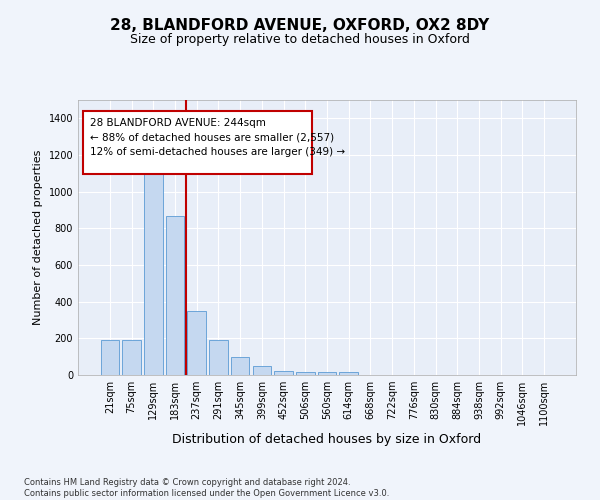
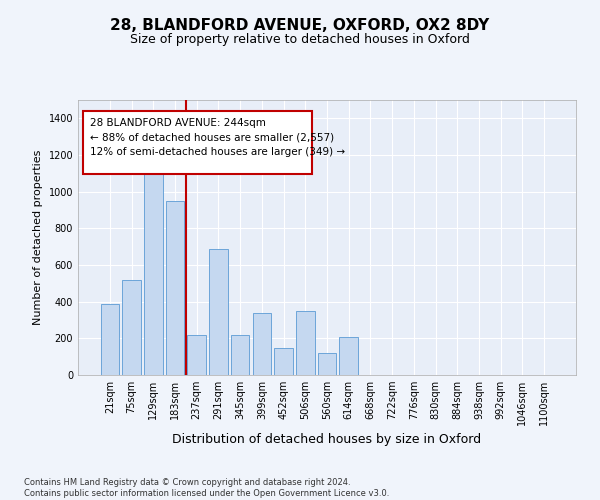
21sqm: 190 -> 390
75sqm: 190 -> 520
183sqm: 870 -> 950
237sqm: 350 -> 220
291sqm: 190 -> 690
345sqm: 100 -> 220
399sqm: 50 -> 340
452sqm: 20 -> 150
506sqm: 20 -> 350
560sqm: 20 -> 120
614sqm: 20 -> 210
